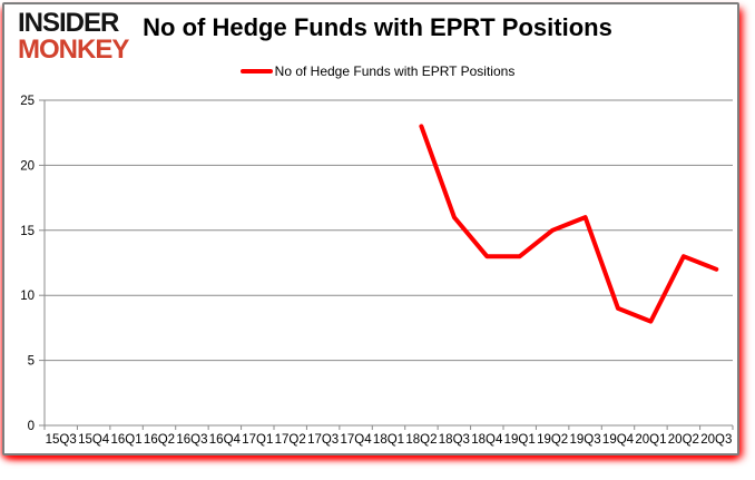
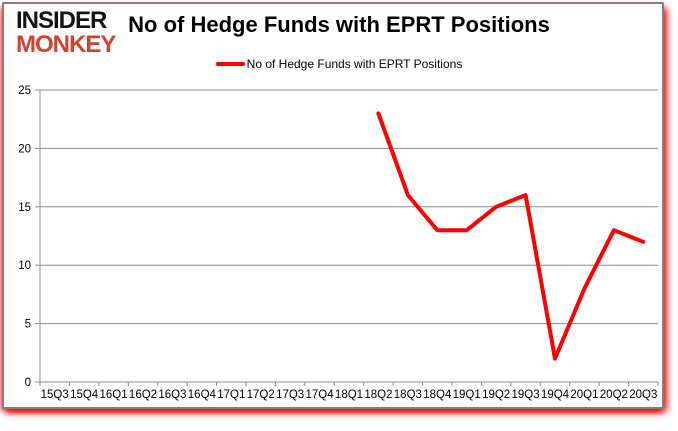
19Q4: 9 -> 2
